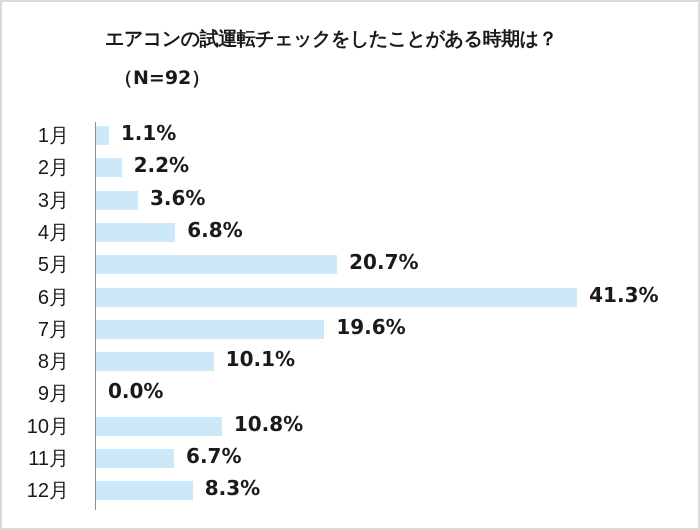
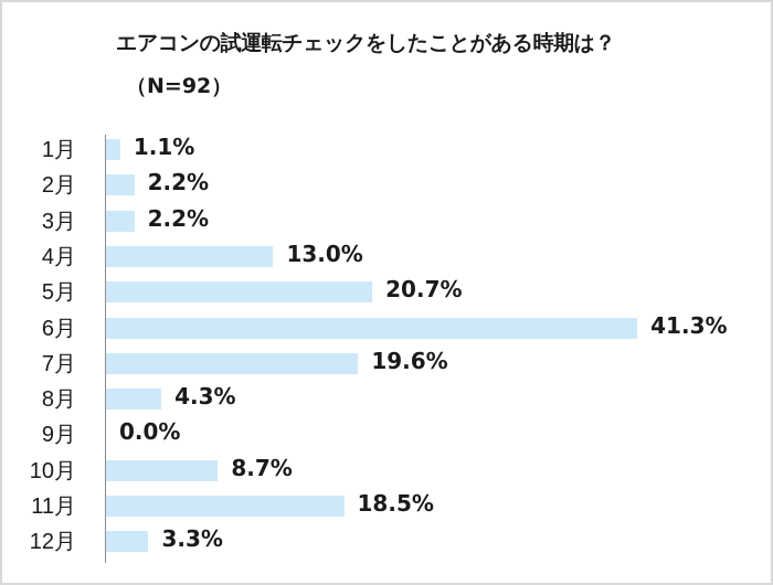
3月: 3.6% -> 2.2%
4月: 6.8% -> 13.0%
8月: 10.1% -> 4.3%
10月: 10.8% -> 8.7%
11月: 6.7% -> 18.5%
12月: 8.3% -> 3.3%
